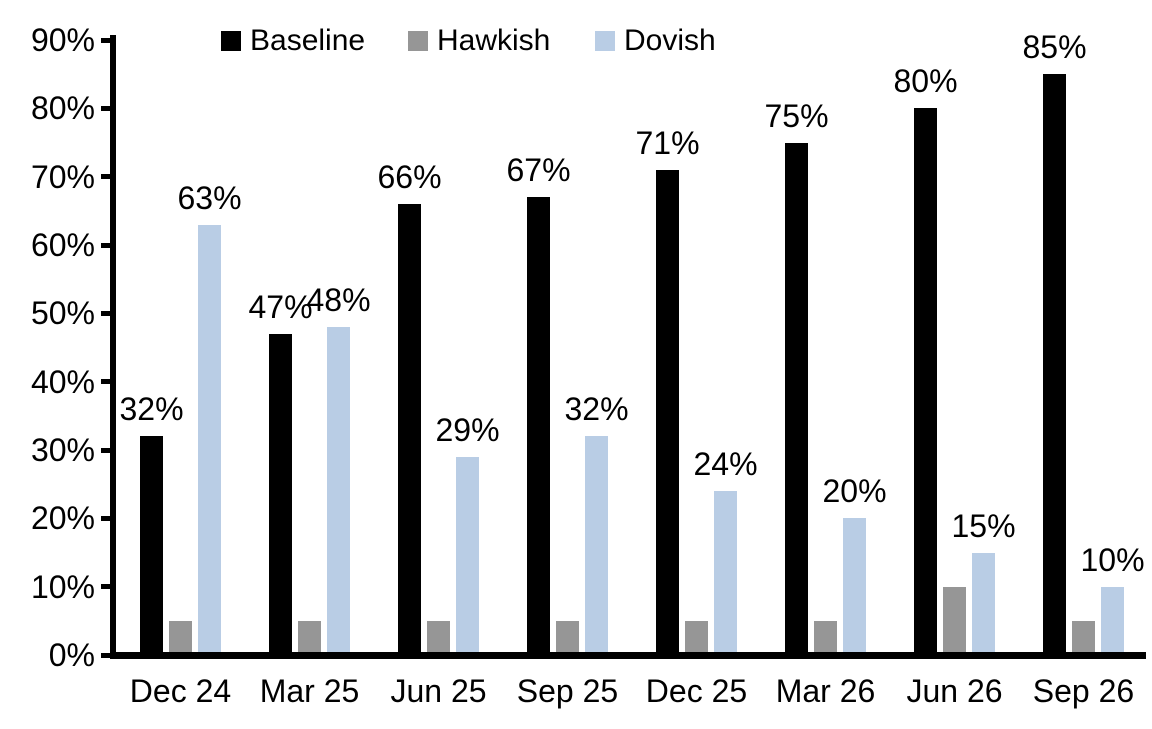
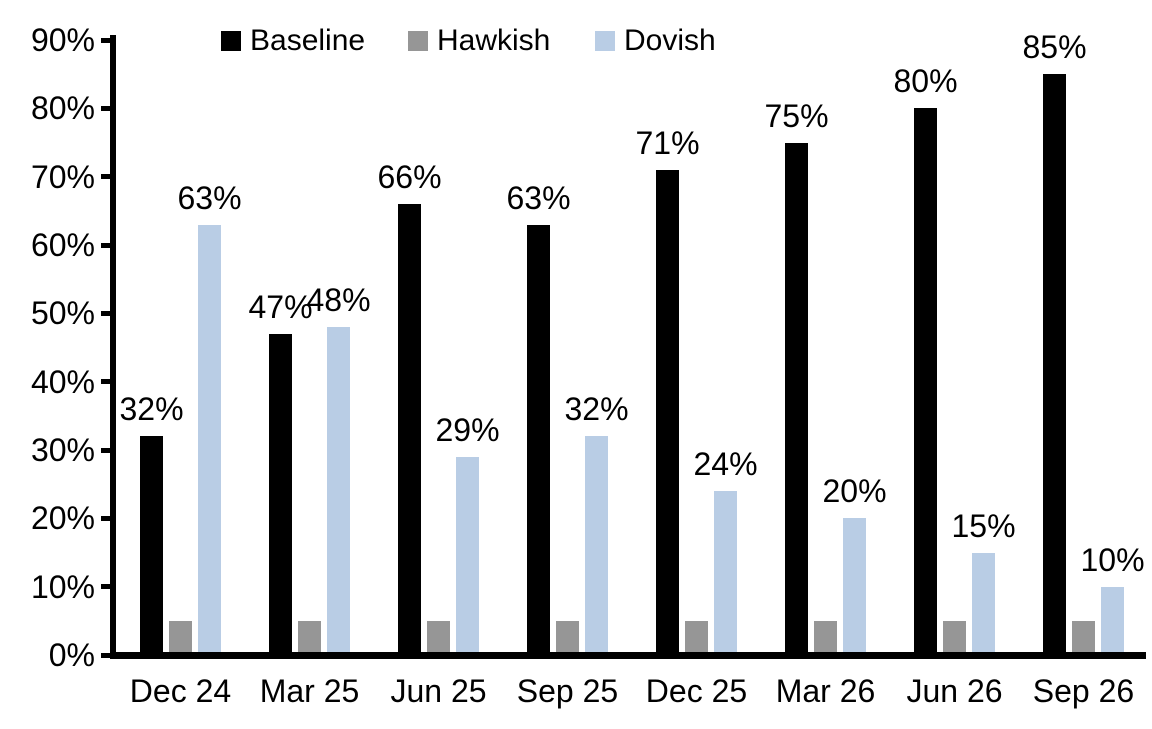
Baseline/Sep 25: 67% -> 63%
Hawkish/Jun 26: 10% -> 5%
